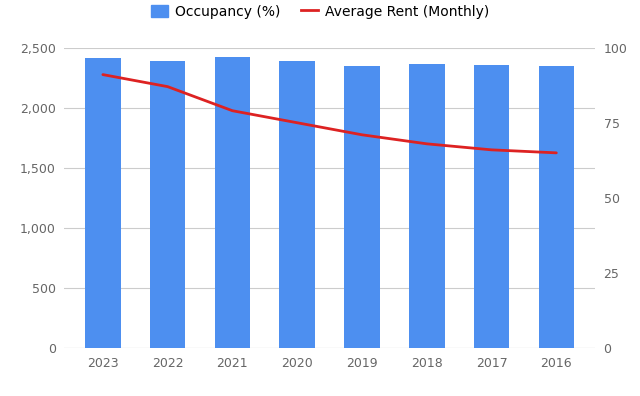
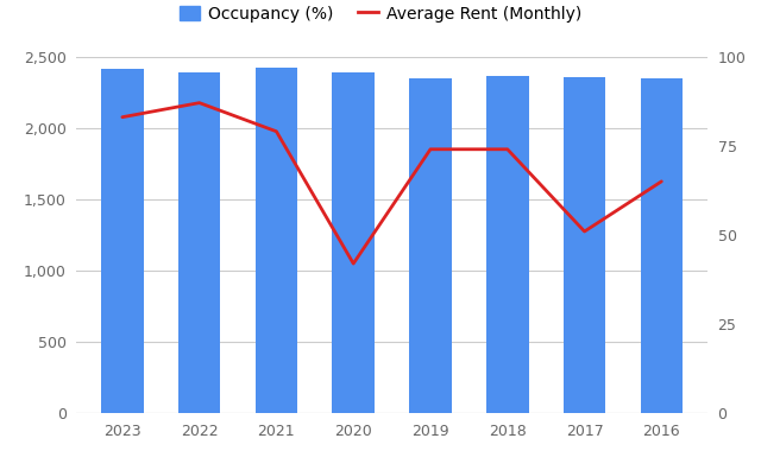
Average Rent (Monthly)/2023: 91 -> 83
Average Rent (Monthly)/2020: 75 -> 42
Average Rent (Monthly)/2019: 71 -> 74
Average Rent (Monthly)/2018: 68 -> 74
Average Rent (Monthly)/2017: 66 -> 51
